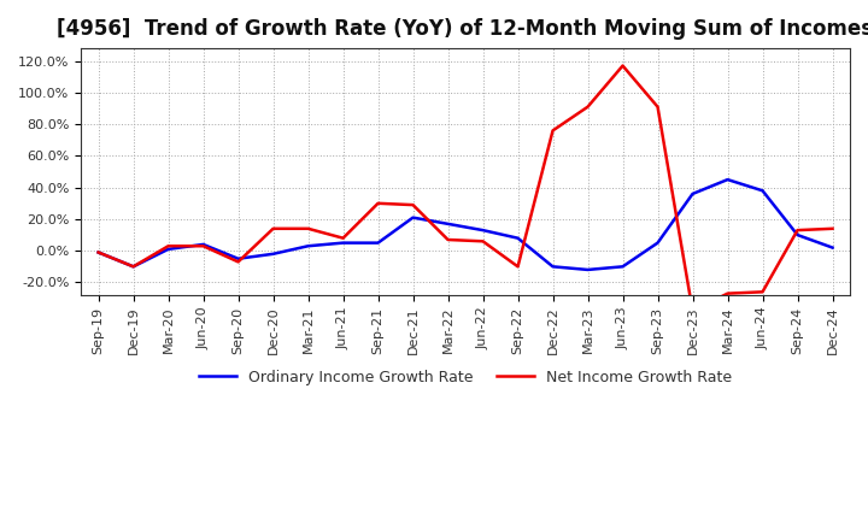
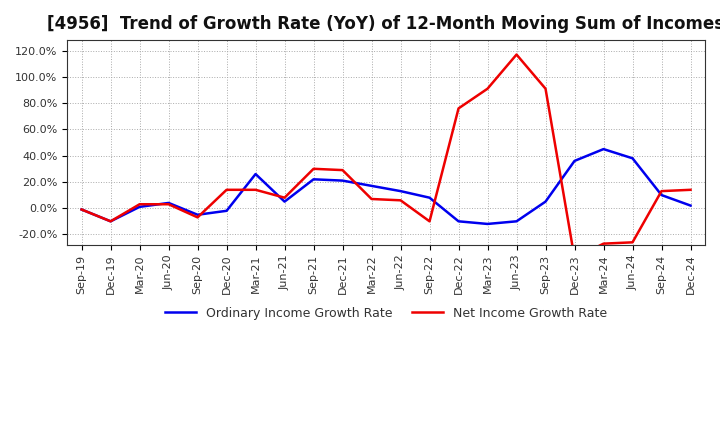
Ordinary Income Growth Rate/Mar-21: 3% -> 26%
Ordinary Income Growth Rate/Sep-21: 5% -> 22%
